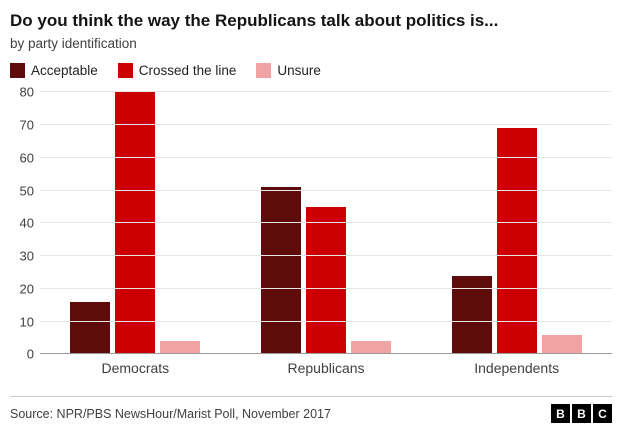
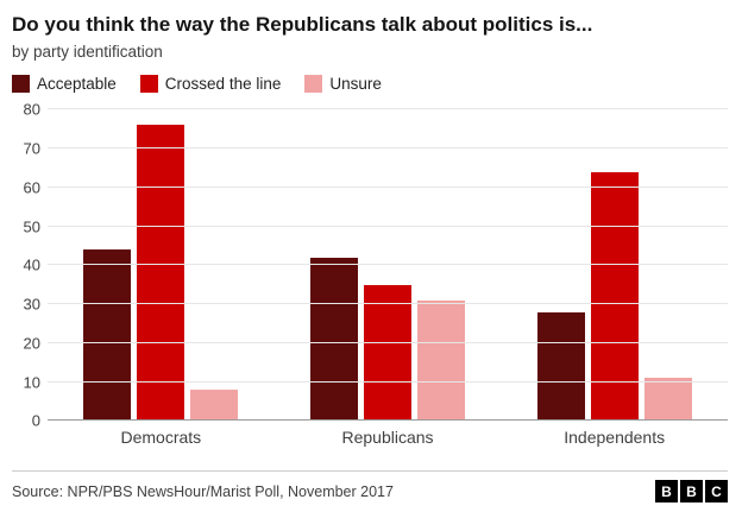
Acceptable/Democrats: 16 -> 44
Crossed the line/Democrats: 80 -> 76
Unsure/Democrats: 4 -> 8
Acceptable/Republicans: 51 -> 42
Crossed the line/Republicans: 45 -> 35
Unsure/Republicans: 4 -> 31
Acceptable/Independents: 24 -> 28
Crossed the line/Independents: 69 -> 64
Unsure/Independents: 6 -> 11
